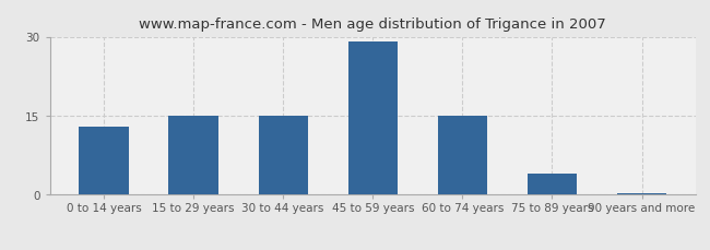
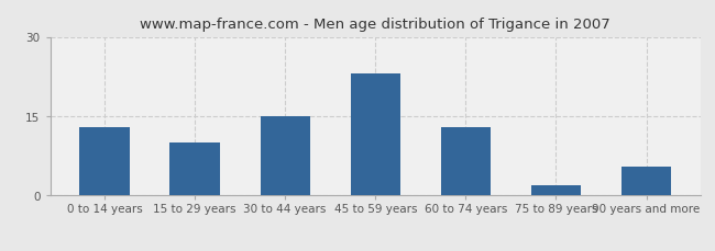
15 to 29 years: 15.0 -> 10.0
45 to 59 years: 29.0 -> 23.0
60 to 74 years: 15.0 -> 13.0
75 to 89 years: 4.0 -> 2.0
90 years and more: 0.3 -> 5.5
